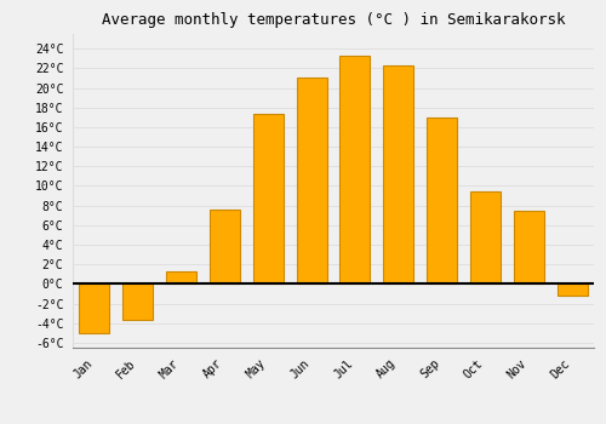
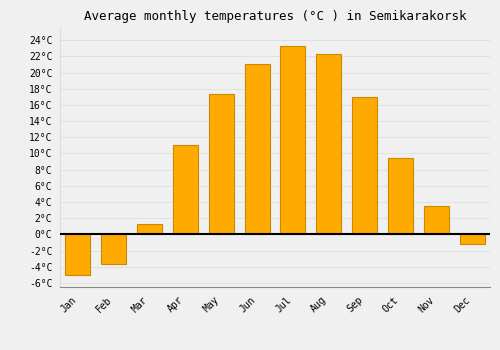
Apr: 7.6°C -> 11.0°C
Nov: 7.4°C -> 3.5°C
